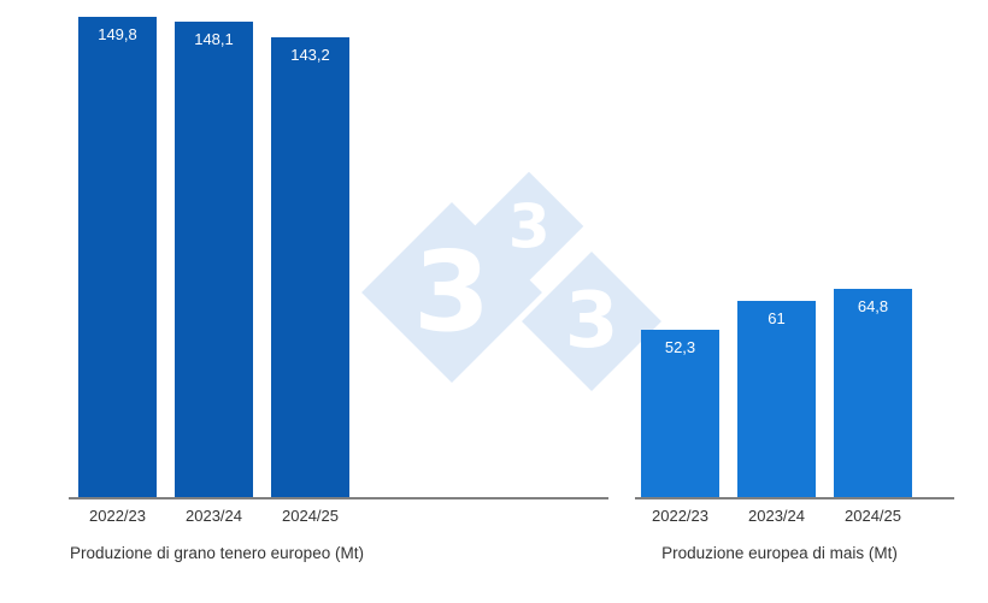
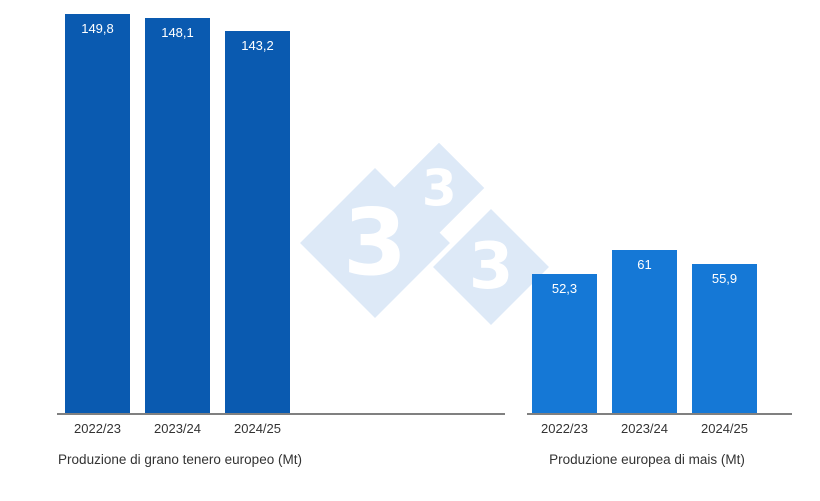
Produzione europea di mais (Mt)/2024/25: 64,8 -> 55,9
